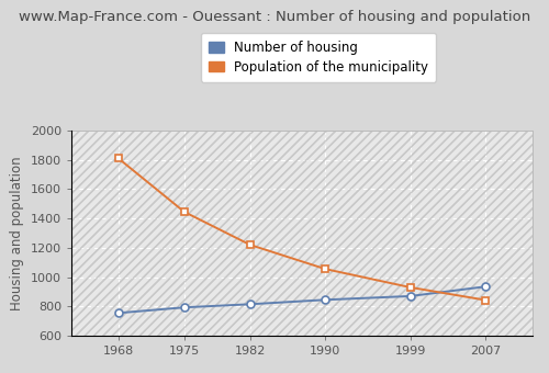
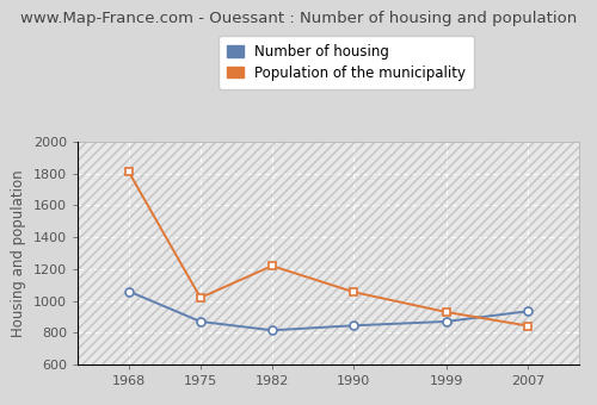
Number of housing/1968: 760 -> 1060
Number of housing/1975: 790 -> 870
Population of the municipality/1975: 1440 -> 1020
